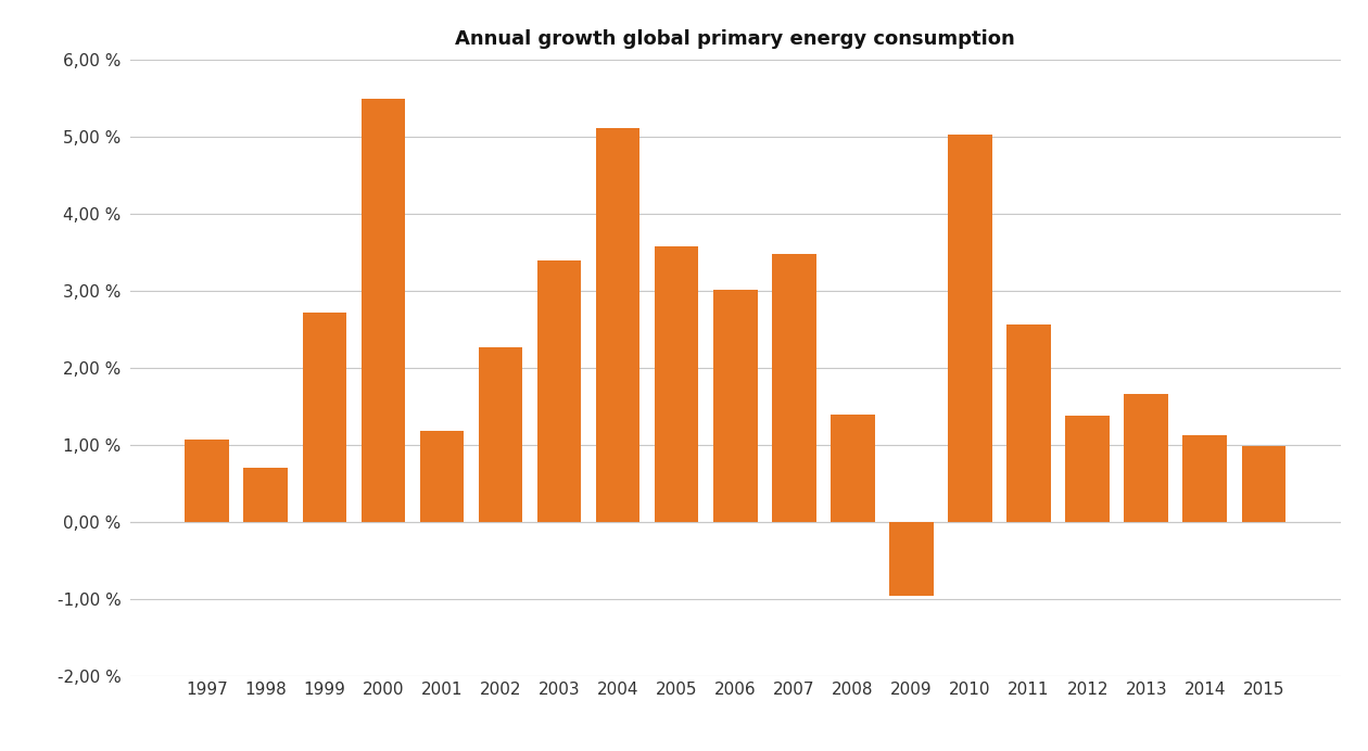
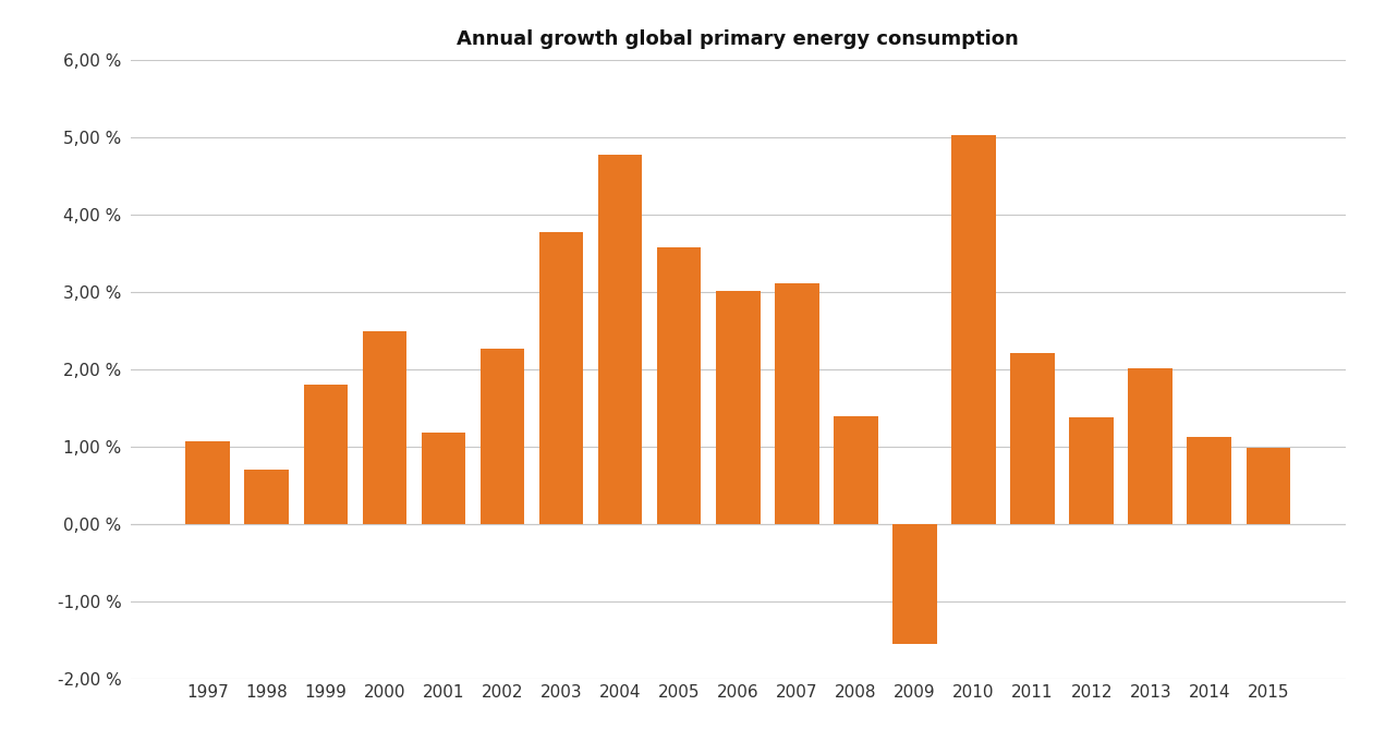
1999: 2,72 % -> 1,80 %
2000: 5,50 % -> 2,50 %
2003: 3,40 % -> 3,78 %
2004: 5,12 % -> 4,78 %
2007: 3,48 % -> 3,12 %
2009: -0,96 % -> -1,55 %
2011: 2,56 % -> 2,21 %
2013: 1,66 % -> 2,01 %
